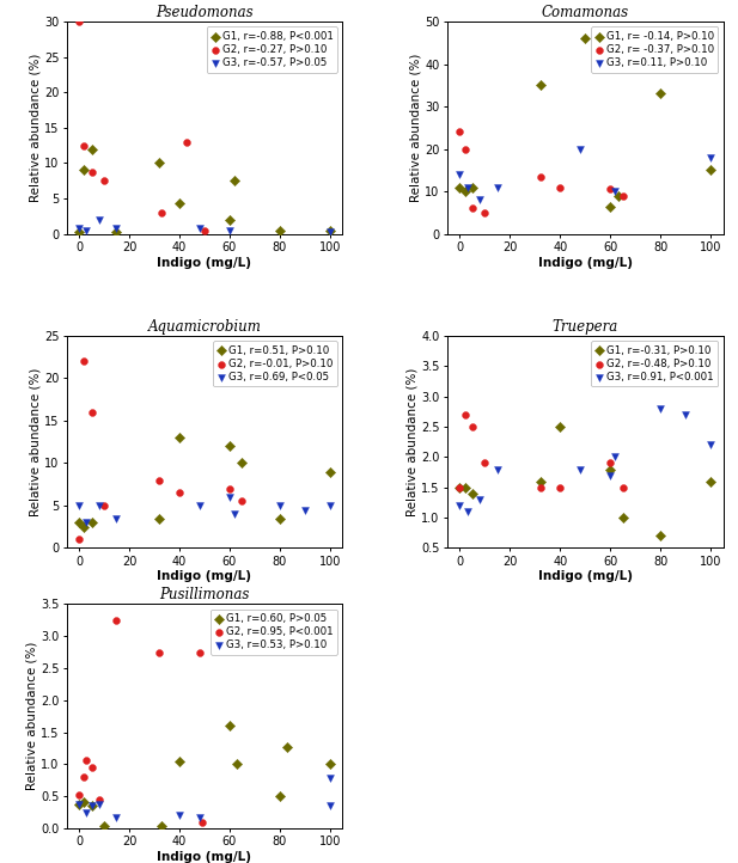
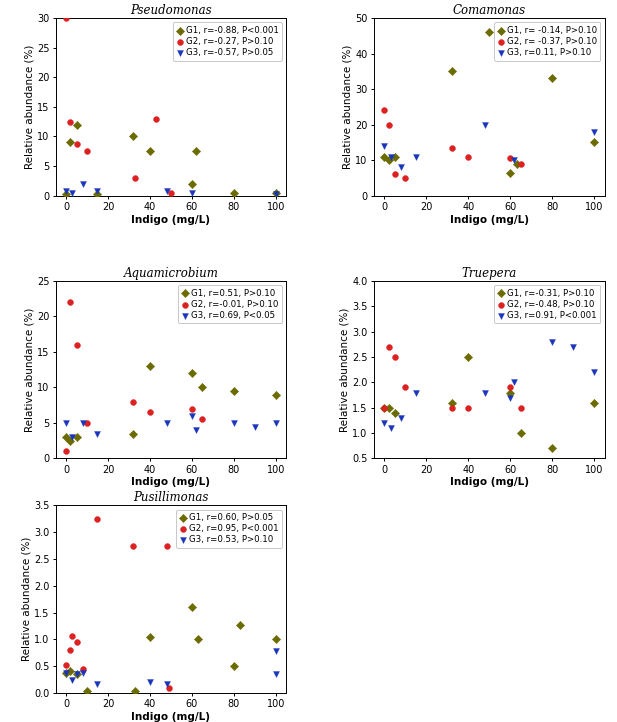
Pseudomonas/G1, r=-0.88, P<0.001/40: 4.4 -> 7.5
Aquamicrobium/G1, r=0.51, P>0.10/80: 3.4 -> 9.5
